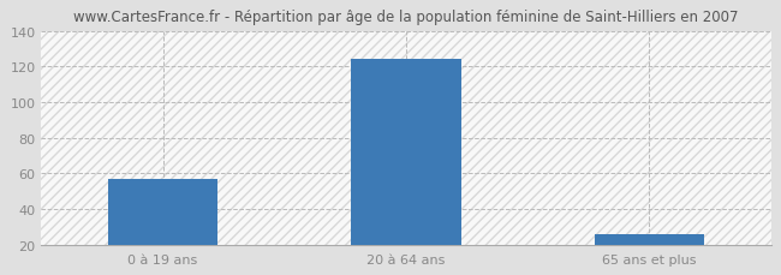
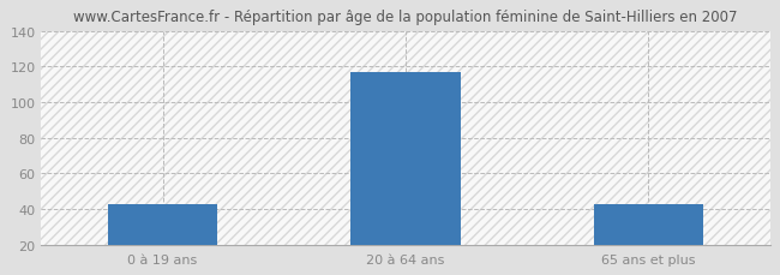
0 à 19 ans: 57 -> 43
20 à 64 ans: 124 -> 117
65 ans et plus: 26 -> 43
